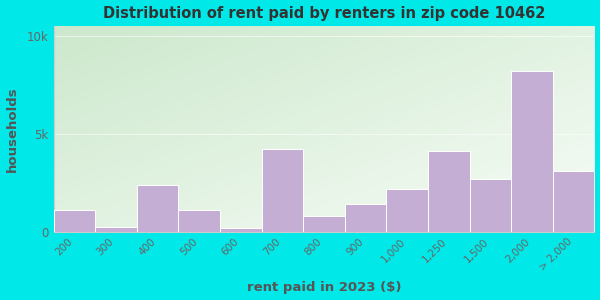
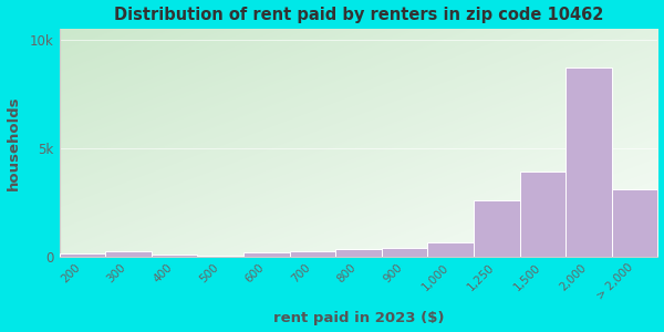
200: 1.1k -> 0.1k
400: 2.4k -> 0.1k
500: 1.1k -> 0.0k
700: 4.2k -> 0.2k
800: 0.8k -> 0.4k
900: 1.4k -> 0.4k
1,000: 2.2k -> 0.6k
1,250: 4.1k -> 2.6k
1,500: 2.7k -> 3.9k
2,000: 8.2k -> 8.7k
